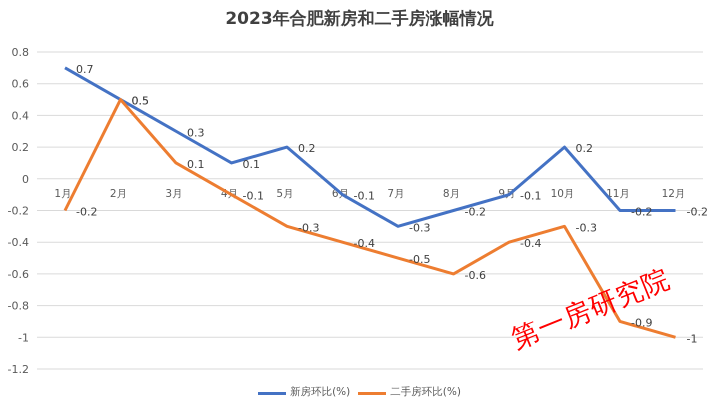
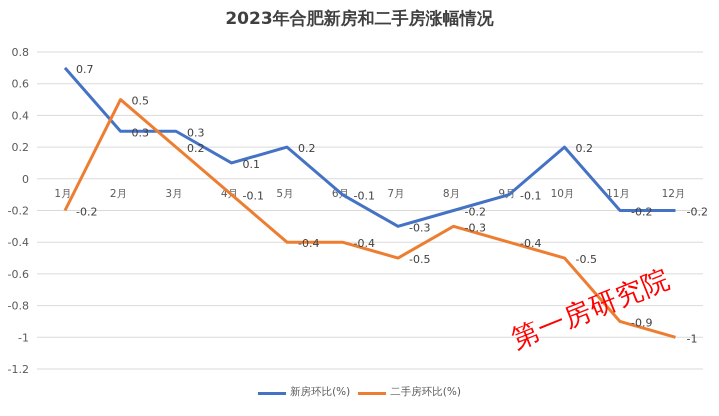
新房环比(%)/2月: 0.5 -> 0.3
二手房环比(%)/3月: 0.1 -> 0.2
二手房环比(%)/5月: -0.3 -> -0.4
二手房环比(%)/8月: -0.6 -> -0.3
二手房环比(%)/10月: -0.3 -> -0.5
